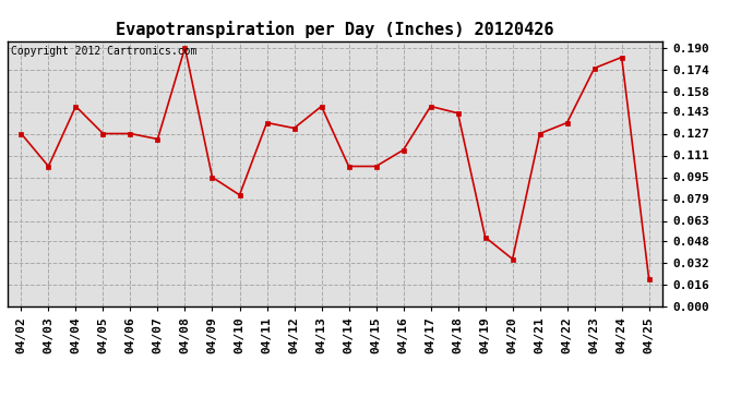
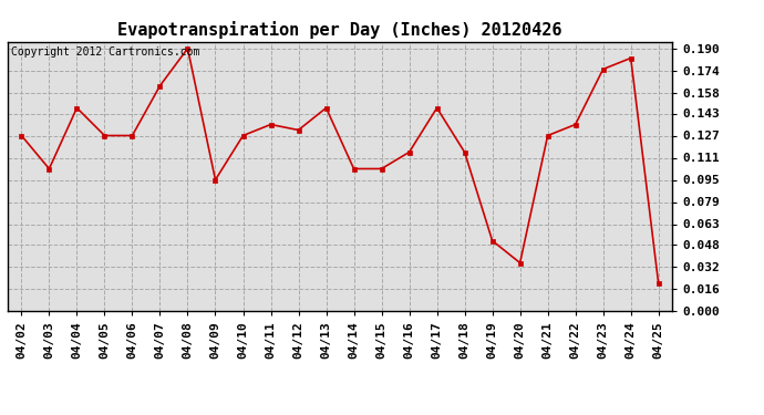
04/07: 0.123 -> 0.163
04/10: 0.082 -> 0.127
04/18: 0.142 -> 0.115
